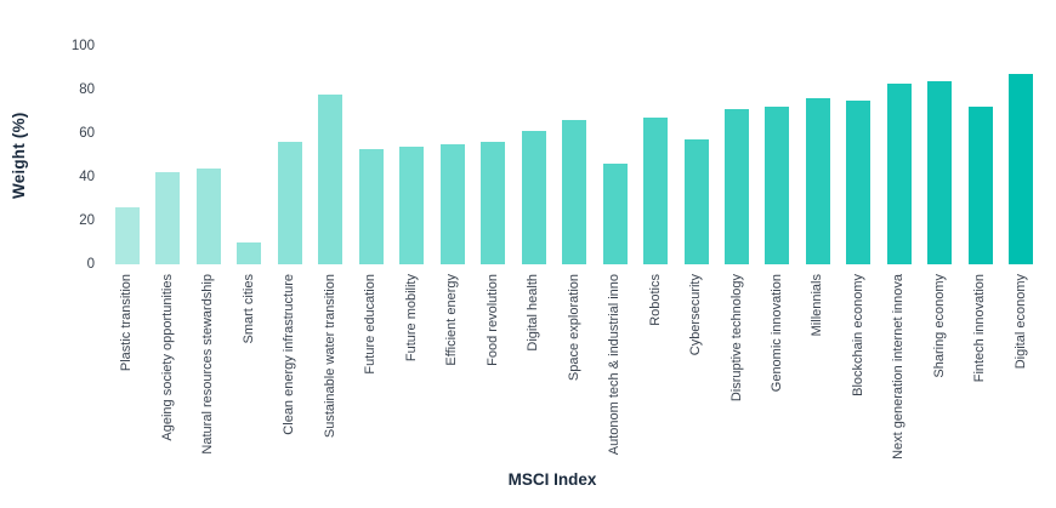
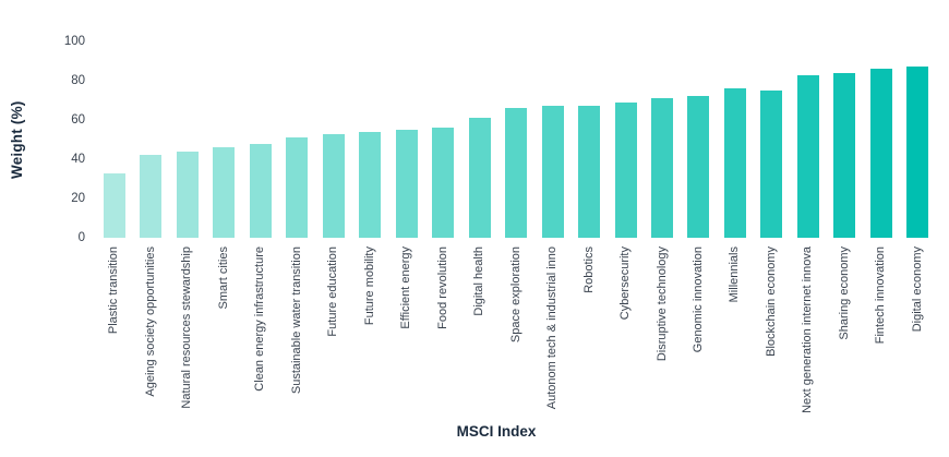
Plastic transition: 26 -> 33
Smart cities: 10 -> 46
Clean energy infrastructure: 56 -> 48
Sustainable water transition: 78 -> 51
Autonom tech & industrial inno: 46 -> 67
Cybersecurity: 57 -> 69
Fintech innovation: 72 -> 86
